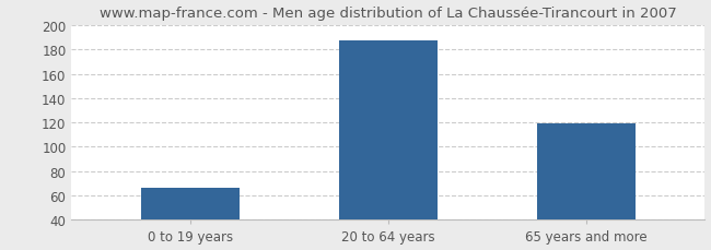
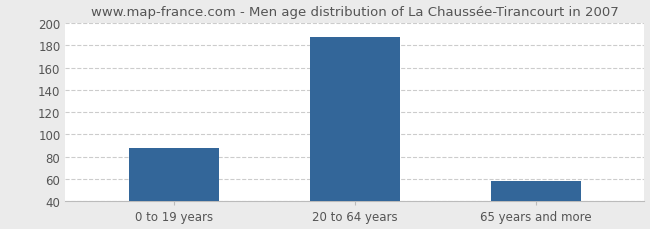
0 to 19 years: 66 -> 88
65 years and more: 119 -> 58
